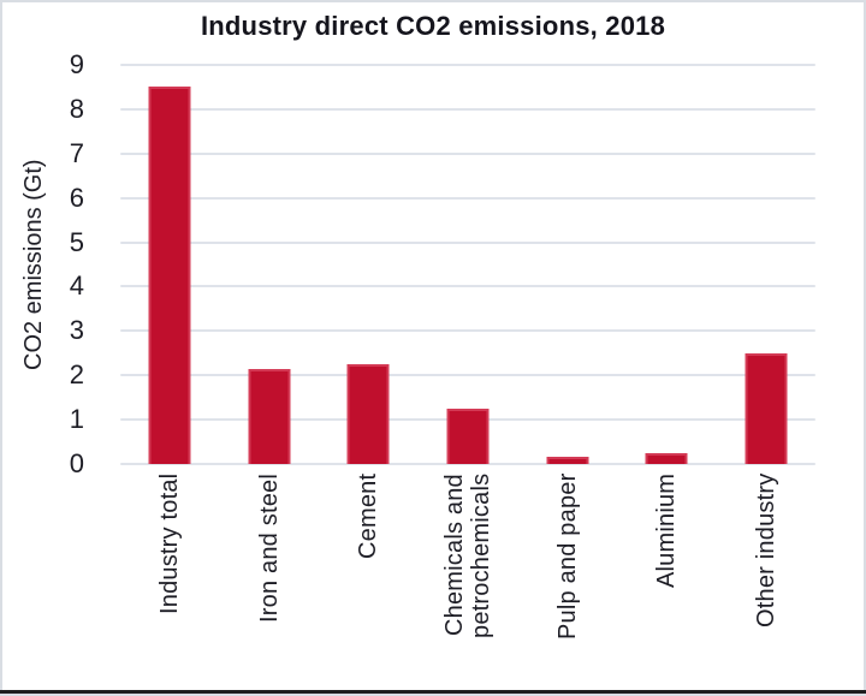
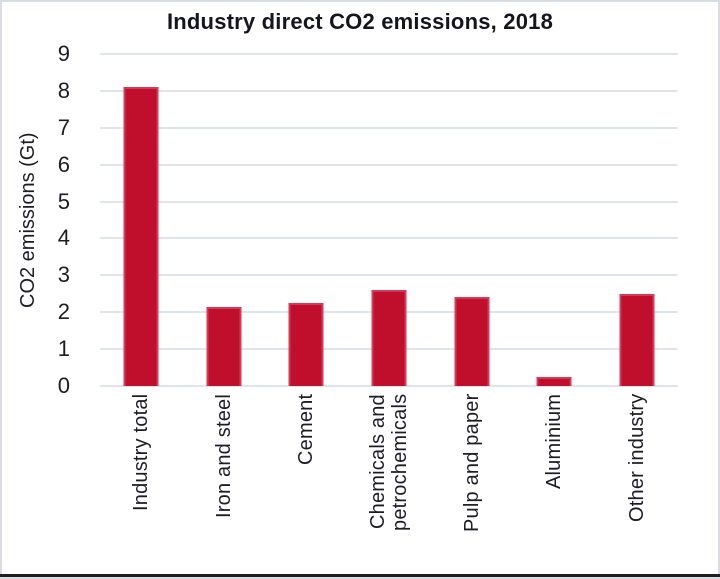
Industry total: 8.5 -> 8.1
Chemicals and petrochemicals: 1.2 -> 2.6
Pulp and paper: 0.1 -> 2.4
